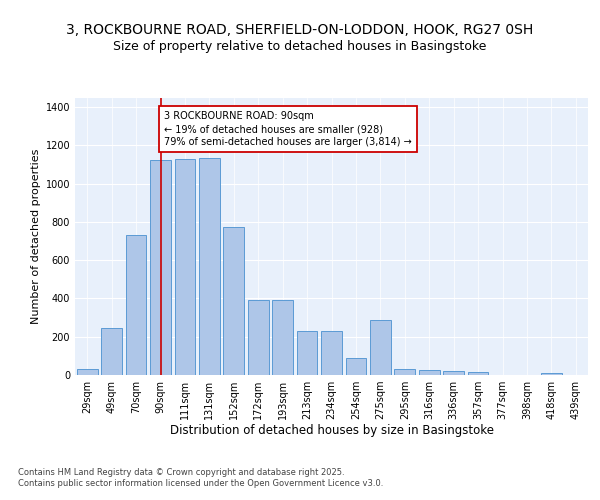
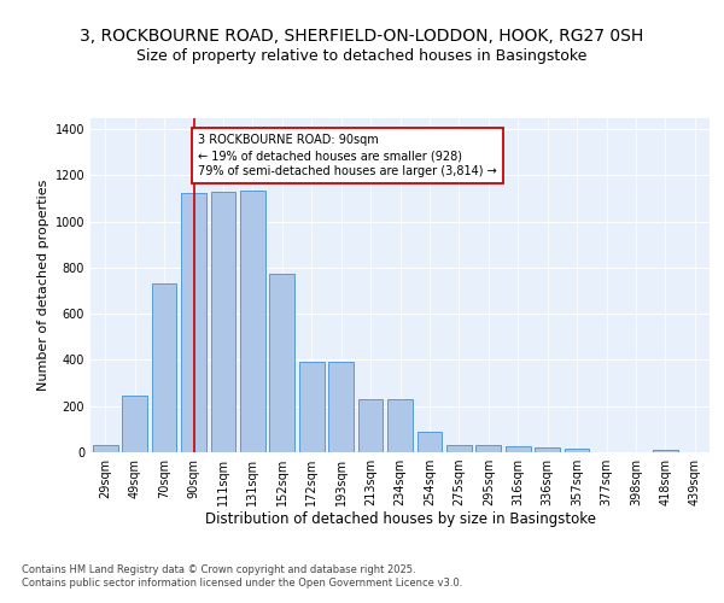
275sqm: 290 -> 30
